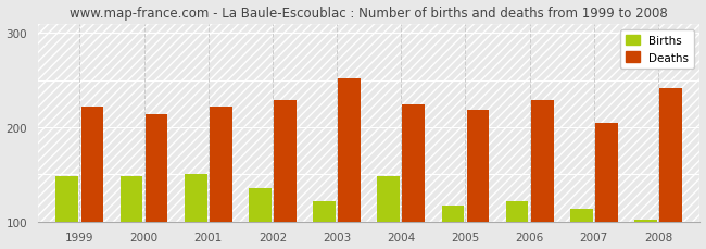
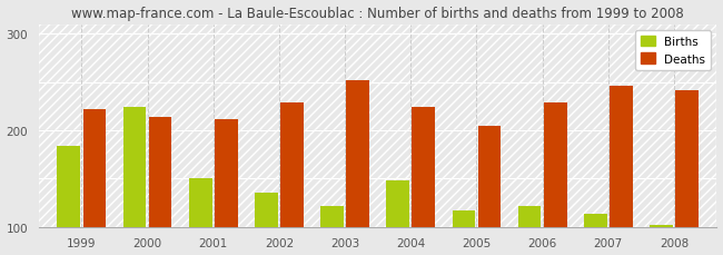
Births/1999: 148 -> 184
Births/2000: 148 -> 224
Deaths/2001: 222 -> 212
Deaths/2005: 218 -> 204
Deaths/2007: 205 -> 246
